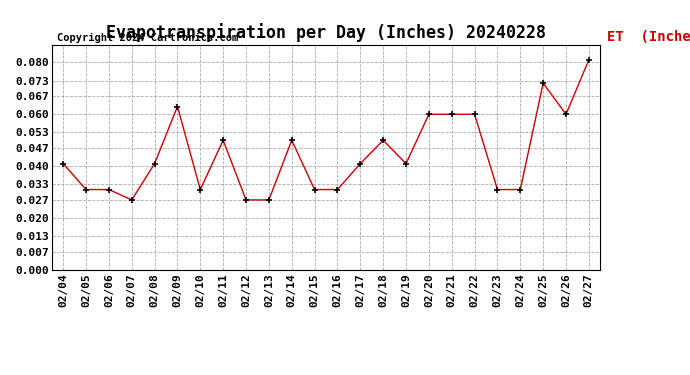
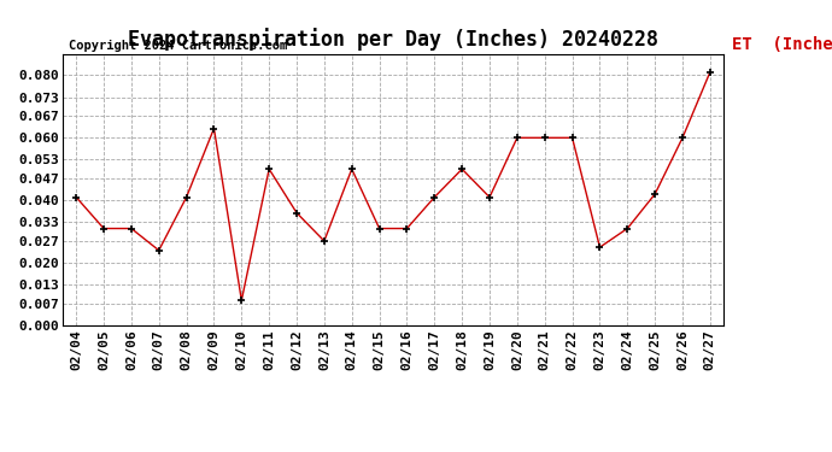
02/07: 0.027 -> 0.024
02/10: 0.031 -> 0.008
02/12: 0.027 -> 0.036
02/23: 0.031 -> 0.025
02/25: 0.072 -> 0.042
